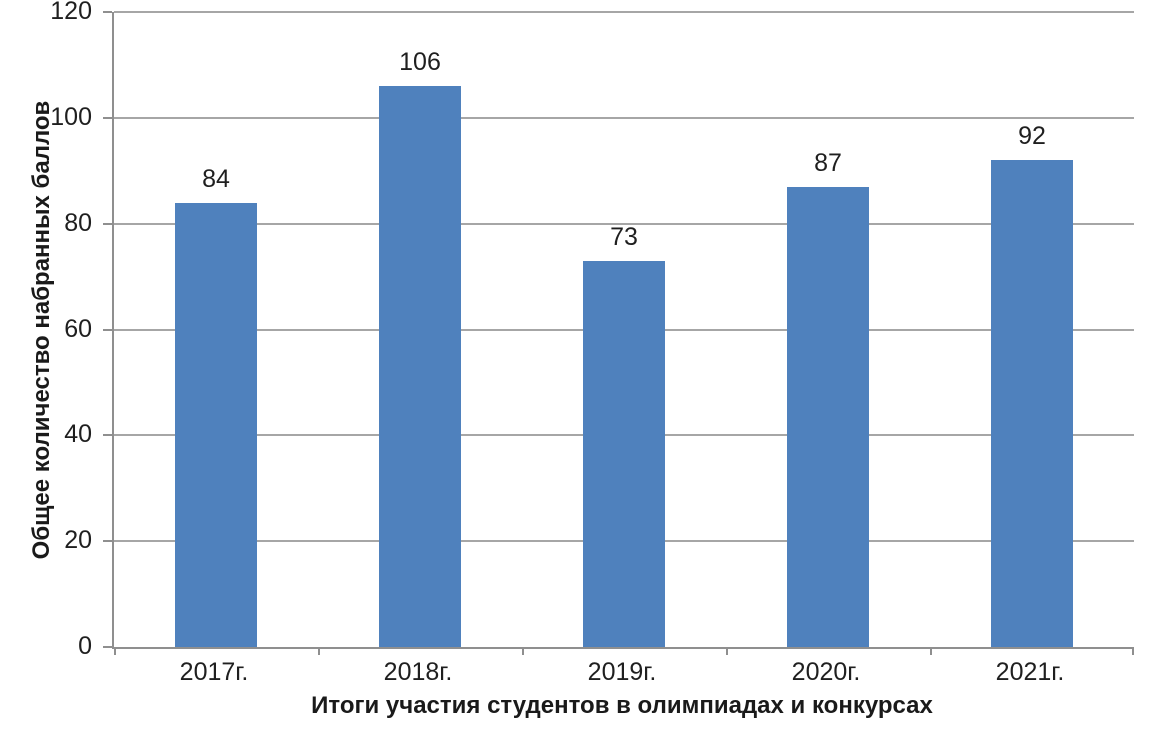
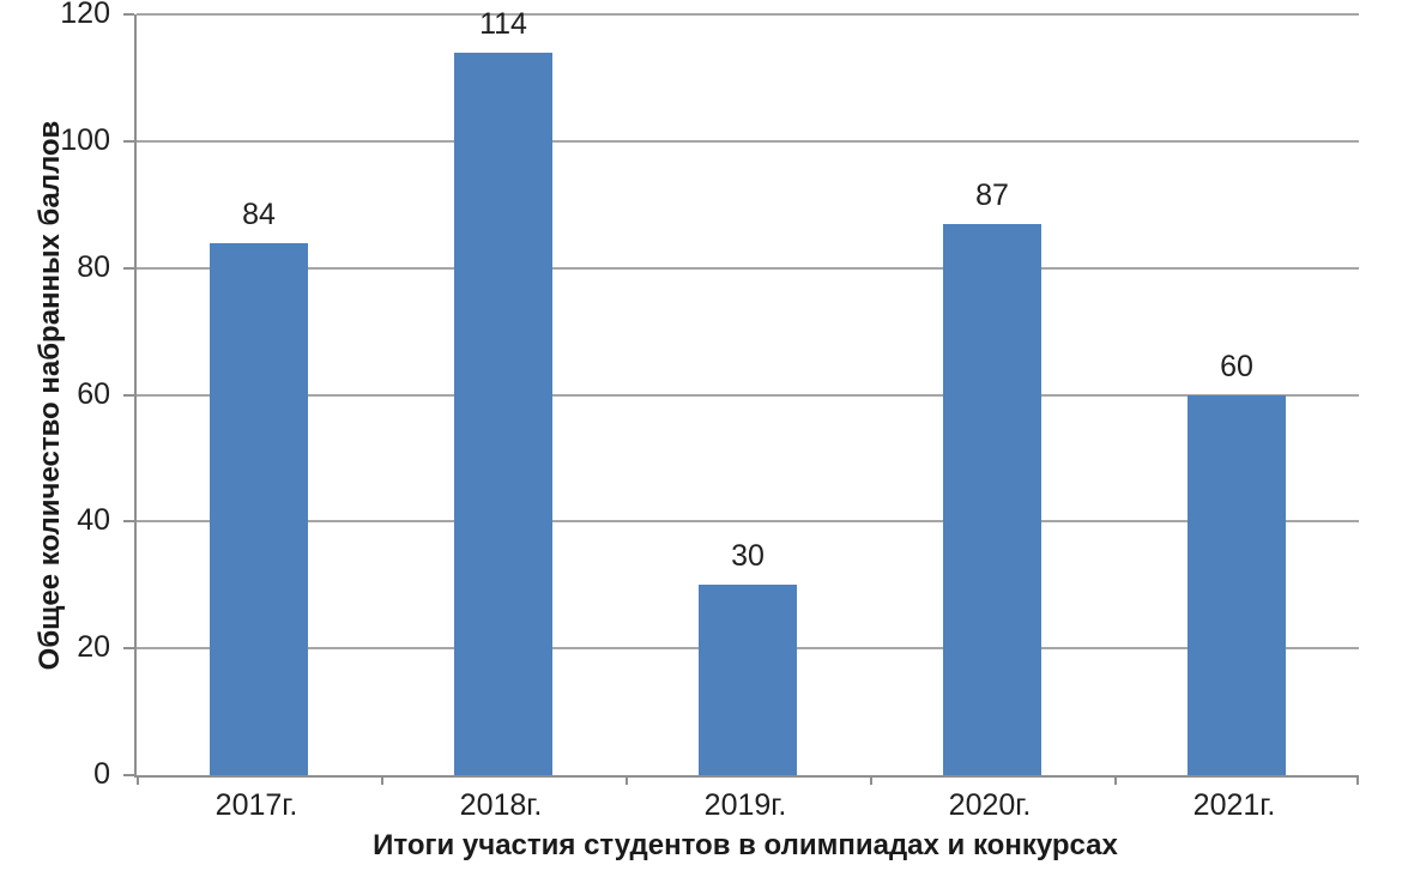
2018г.: 106 -> 114
2019г.: 73 -> 30
2021г.: 92 -> 60
